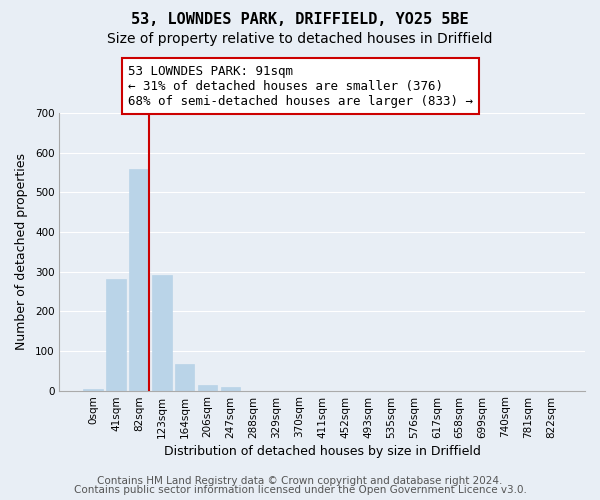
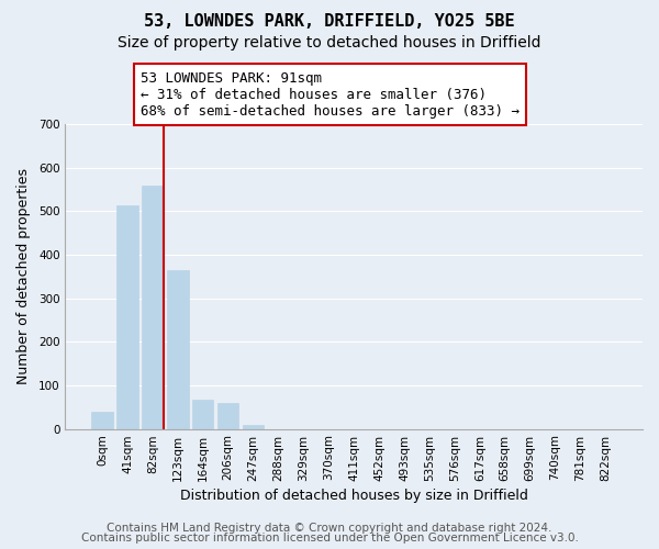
0sqm: 5 -> 40
41sqm: 282 -> 515
123sqm: 291 -> 365
206sqm: 14 -> 60
